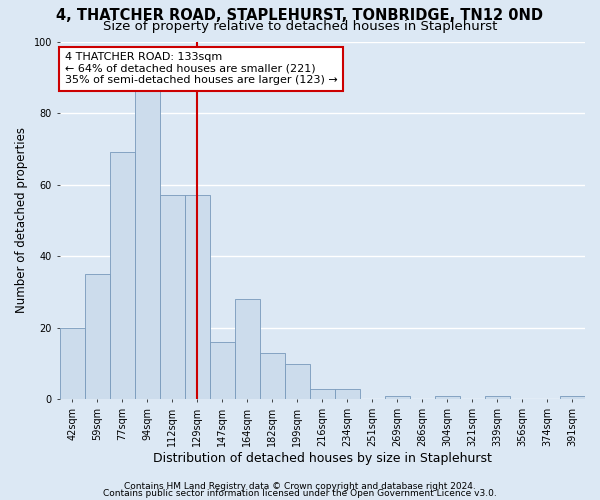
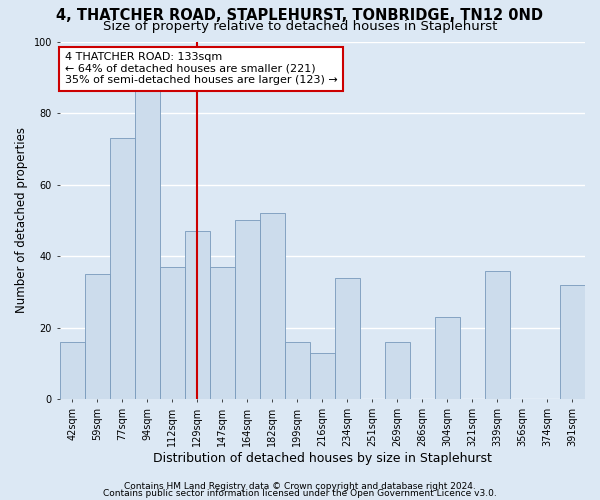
42sqm: 20 -> 16
77sqm: 69 -> 73
112sqm: 57 -> 37
129sqm: 57 -> 47
147sqm: 16 -> 37
164sqm: 28 -> 50
182sqm: 13 -> 52
199sqm: 10 -> 16
216sqm: 3 -> 13
234sqm: 3 -> 34
269sqm: 1 -> 16
304sqm: 1 -> 23
339sqm: 1 -> 36
391sqm: 1 -> 32
